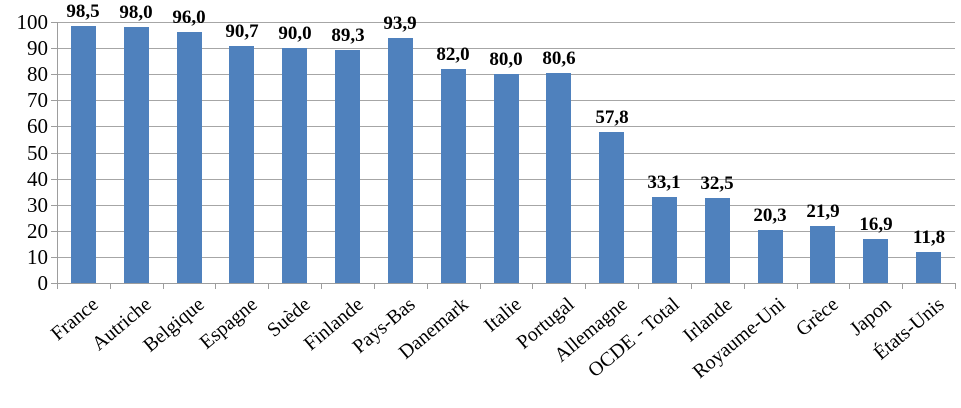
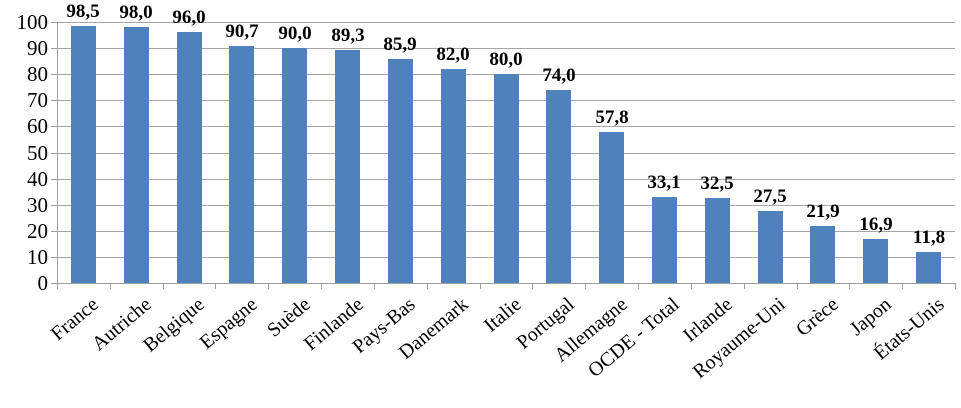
Pays-Bas: 93,9 -> 85,9
Portugal: 80,6 -> 74,0
Royaume-Uni: 20,3 -> 27,5
